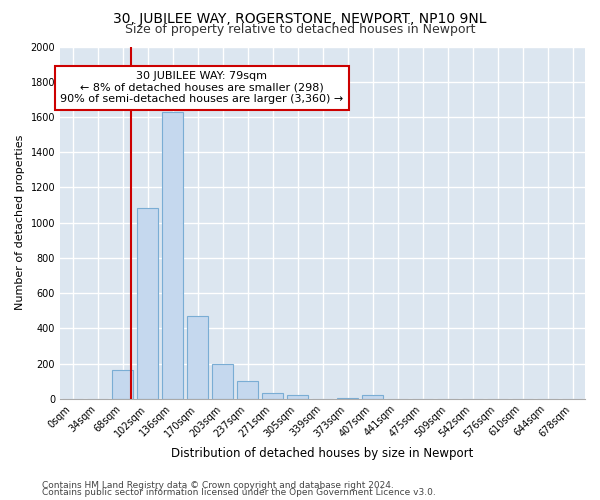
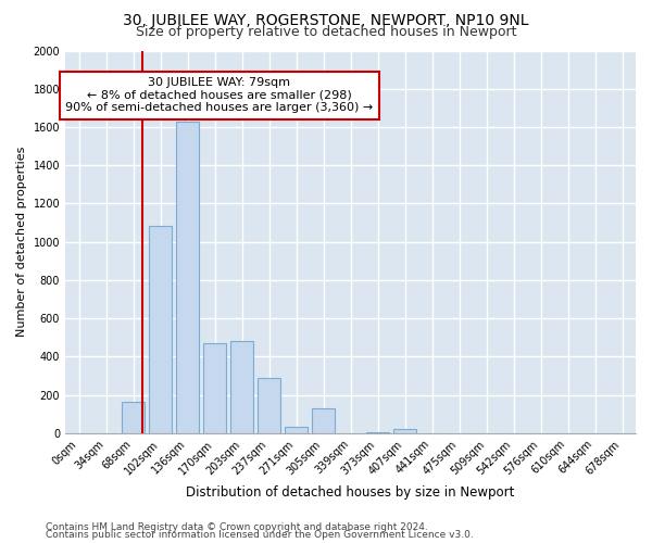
203sqm: 200 -> 480
237sqm: 100 -> 290
305sqm: 20 -> 130
